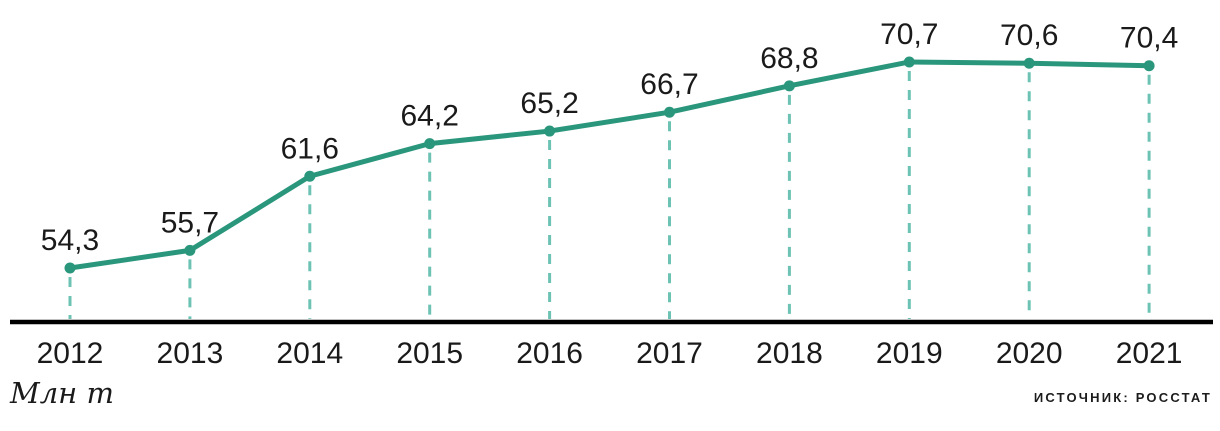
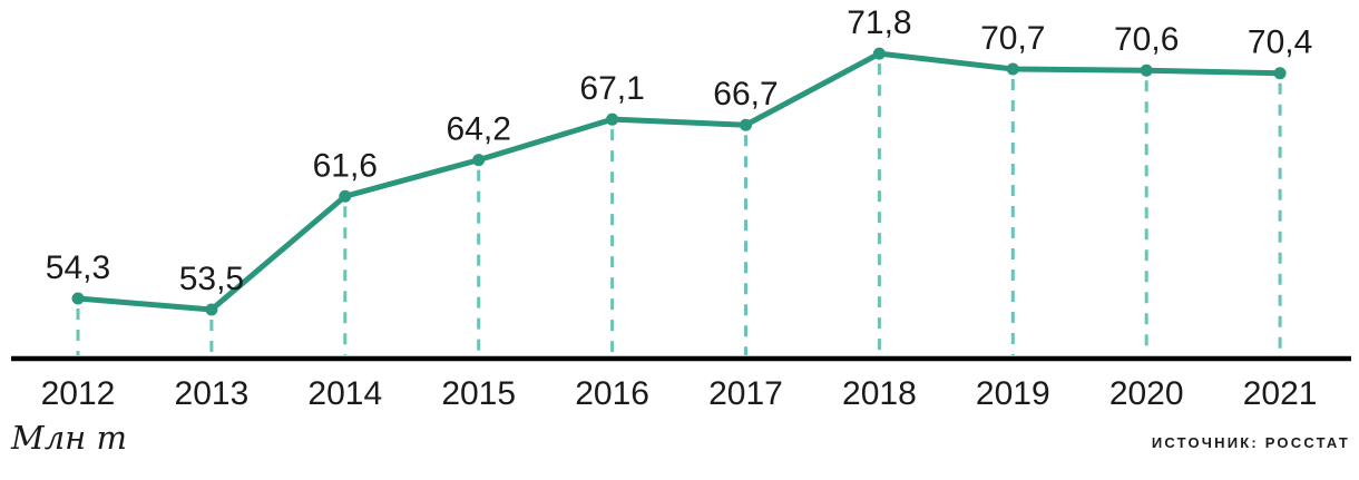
2013: 55,7 -> 53,5
2016: 65,2 -> 67,1
2018: 68,8 -> 71,8
